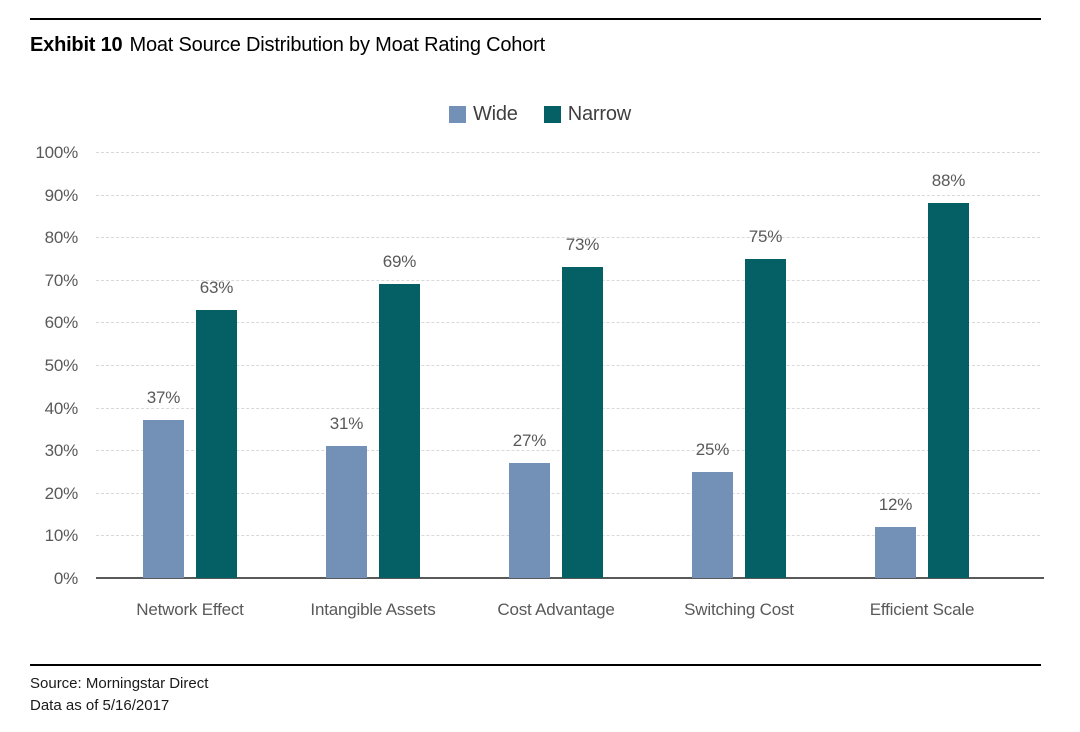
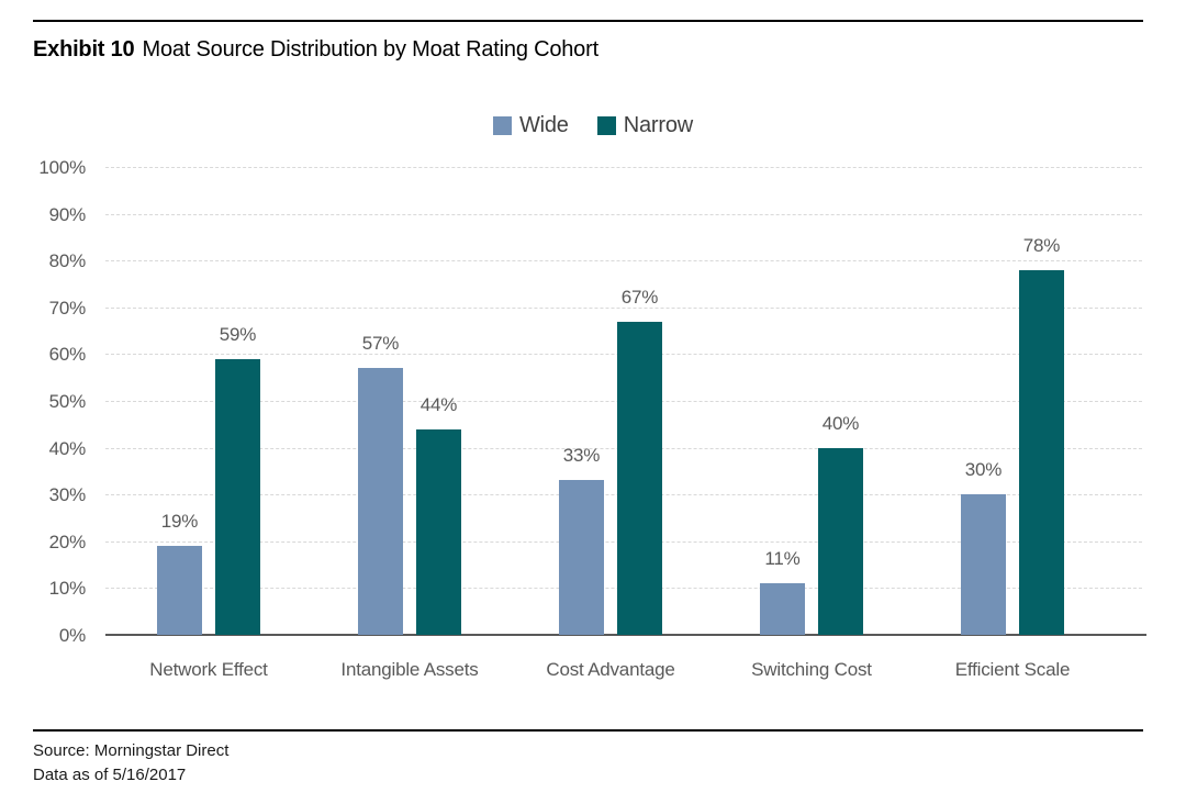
Wide/Network Effect: 37% -> 19%
Narrow/Network Effect: 63% -> 59%
Wide/Intangible Assets: 31% -> 57%
Narrow/Intangible Assets: 69% -> 44%
Wide/Cost Advantage: 27% -> 33%
Narrow/Cost Advantage: 73% -> 67%
Wide/Switching Cost: 25% -> 11%
Narrow/Switching Cost: 75% -> 40%
Wide/Efficient Scale: 12% -> 30%
Narrow/Efficient Scale: 88% -> 78%
